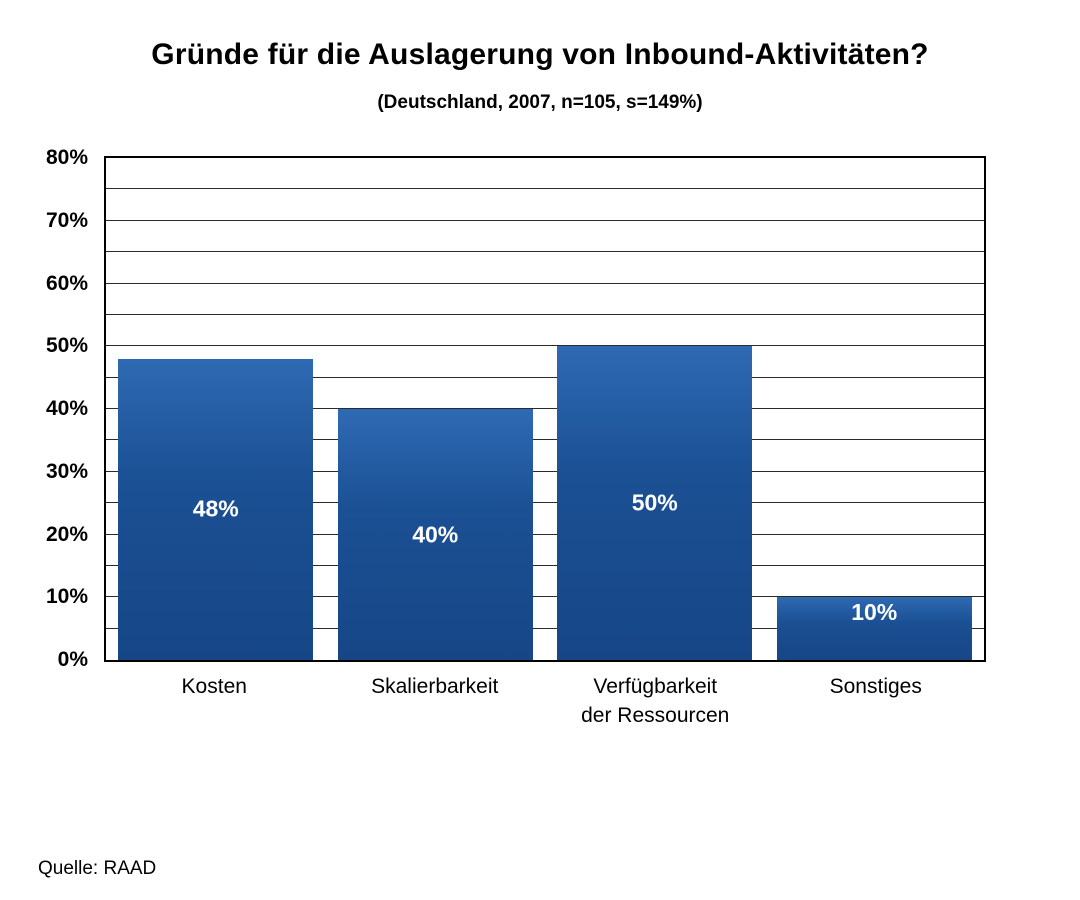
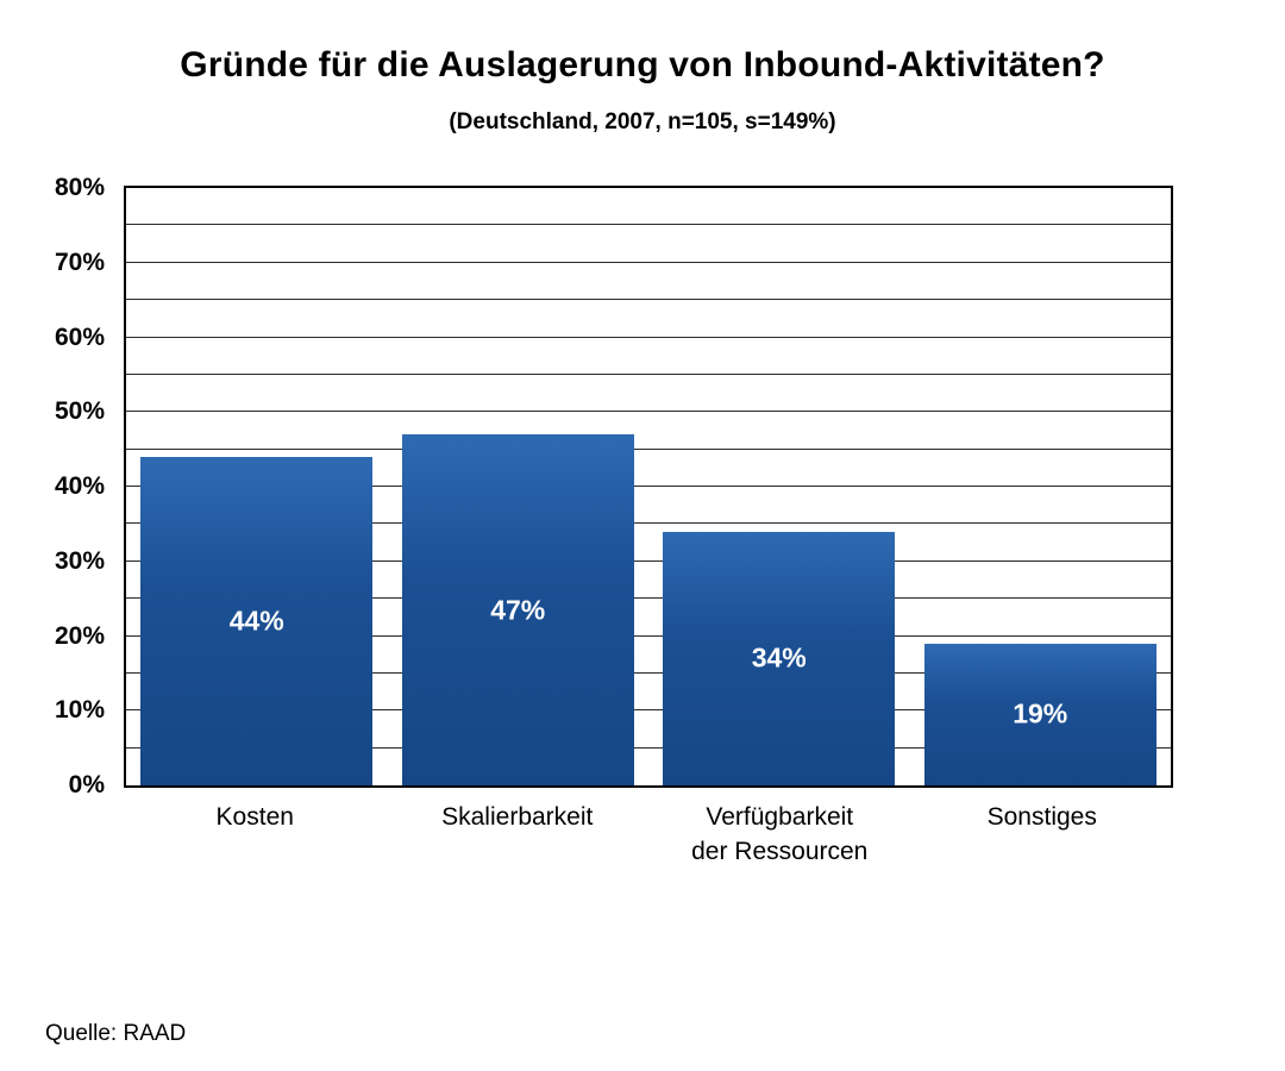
Kosten: 48% -> 44%
Skalierbarkeit: 40% -> 47%
Verfügbarkeit der Ressourcen: 50% -> 34%
Sonstiges: 10% -> 19%
